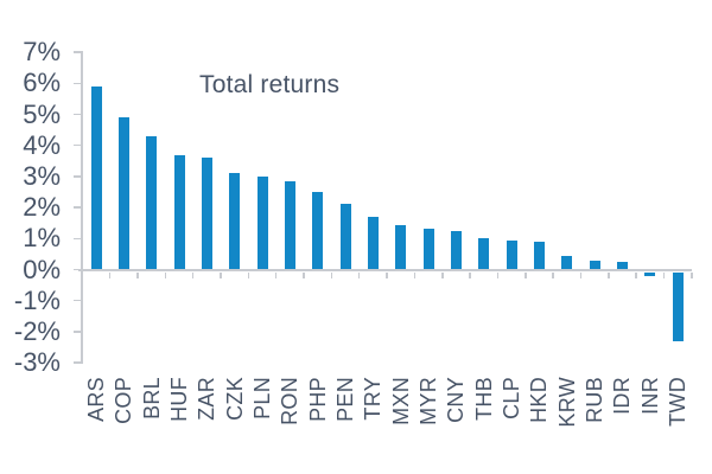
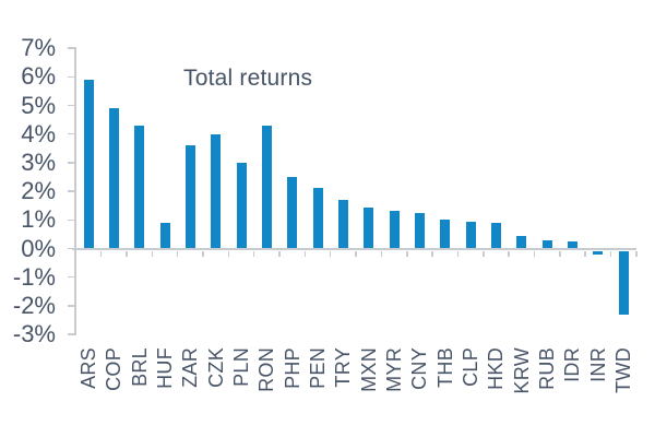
HUF: 3.7% -> 0.9%
CZK: 3.1% -> 4.0%
RON: 2.9% -> 4.3%
